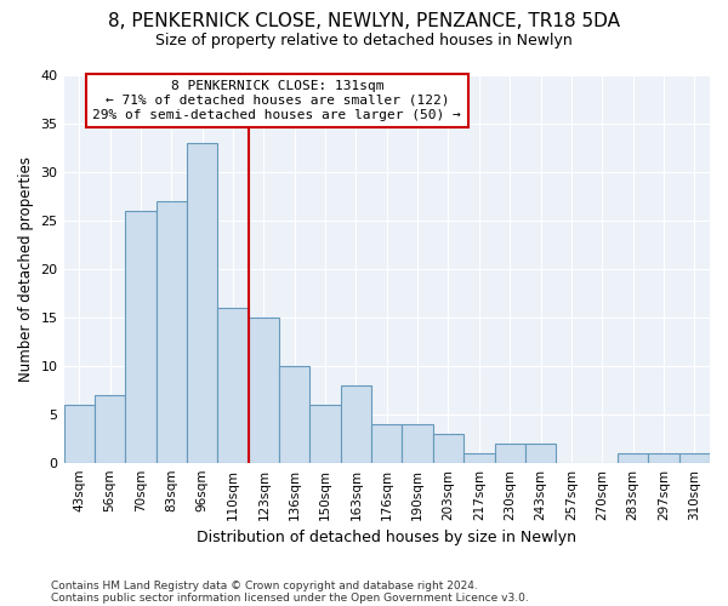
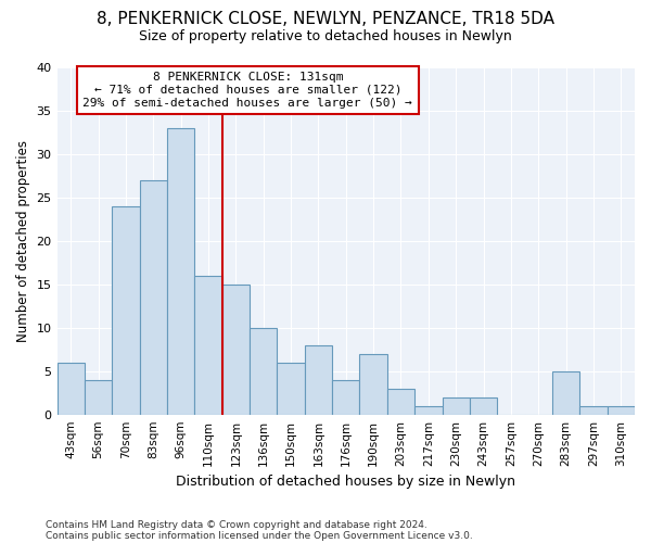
56sqm: 7 -> 4
70sqm: 26 -> 24
190sqm: 4 -> 7
283sqm: 1 -> 5
